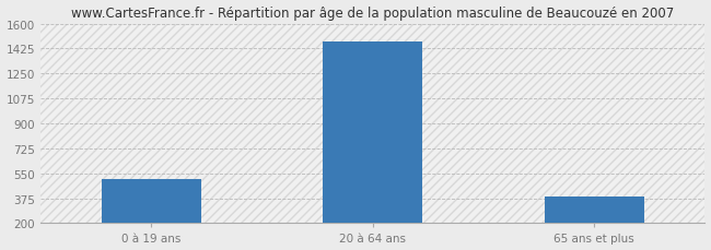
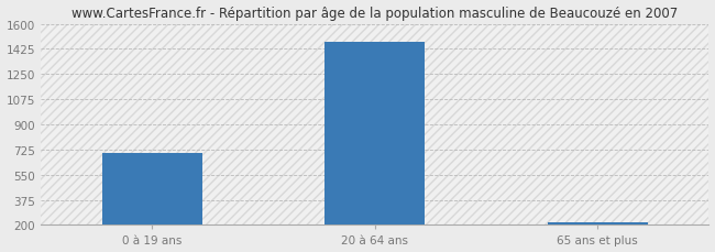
0 à 19 ans: 510 -> 700
65 ans et plus: 390 -> 220
